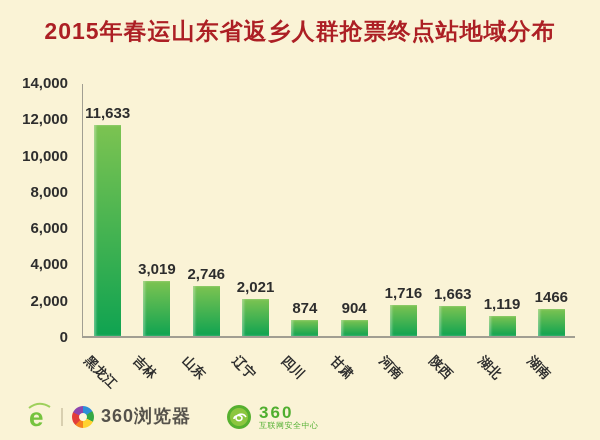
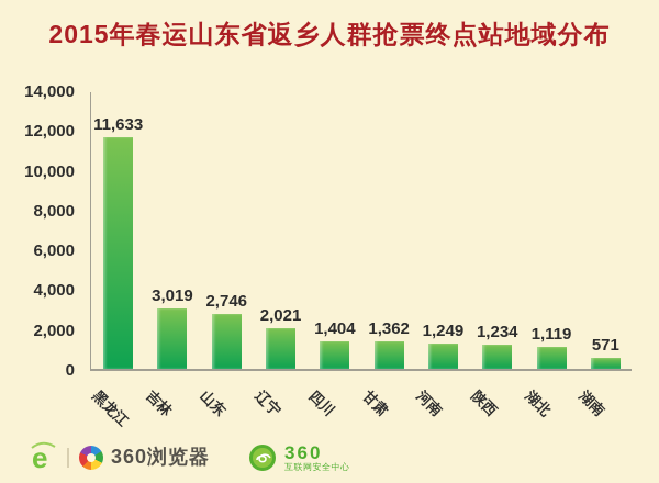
四川: 874 -> 1,404
甘肃: 904 -> 1,362
河南: 1,716 -> 1,249
陕西: 1,663 -> 1,234
湖南: 1466 -> 571
